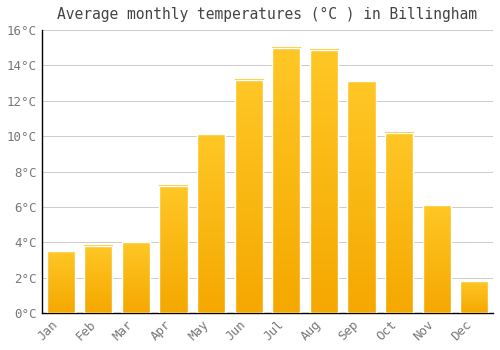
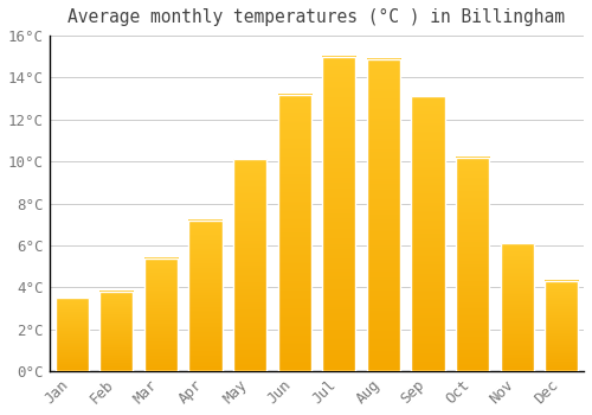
Mar: 4.0°C -> 5.4°C
Dec: 1.8°C -> 4.3°C
